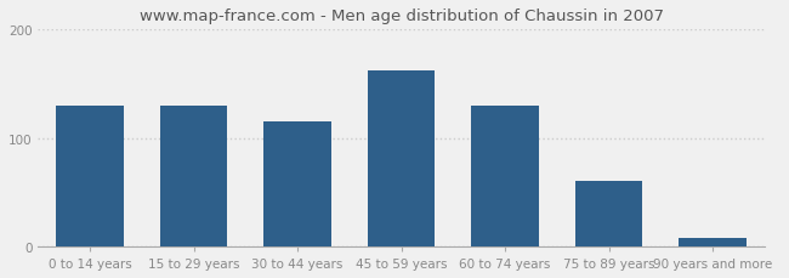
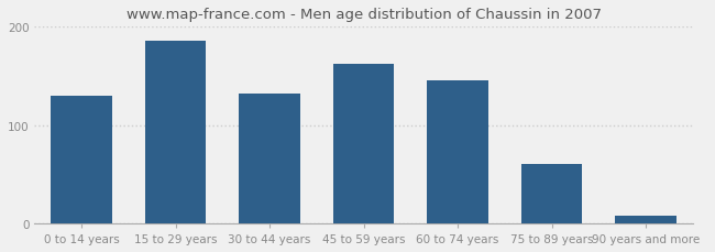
15 to 29 years: 130 -> 186
30 to 44 years: 115 -> 132
60 to 74 years: 130 -> 146
